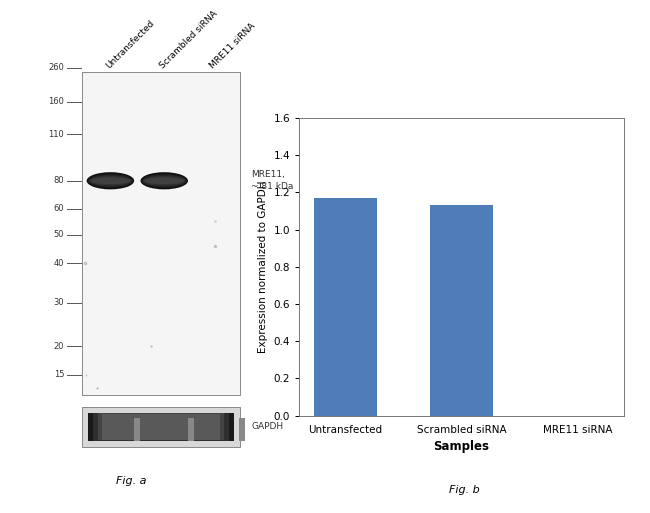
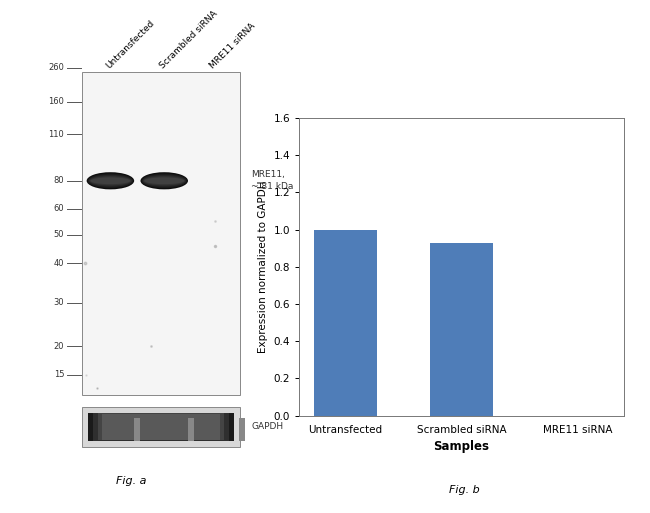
Untransfected: 1.17 -> 1.00
Scrambled siRNA: 1.13 -> 0.93
